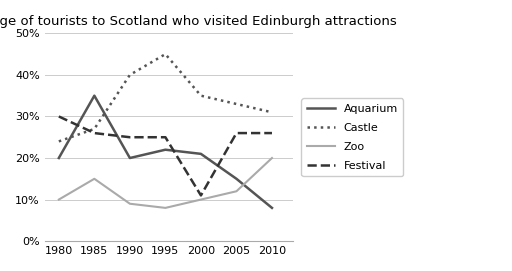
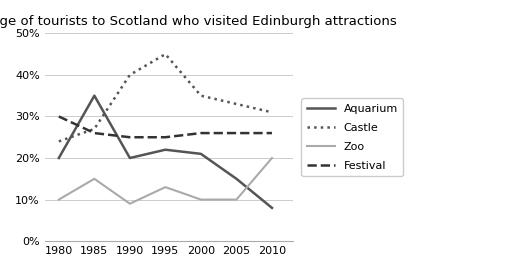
Zoo/1995: 8% -> 13%
Festival/2000: 11% -> 26%
Zoo/2005: 12% -> 10%
